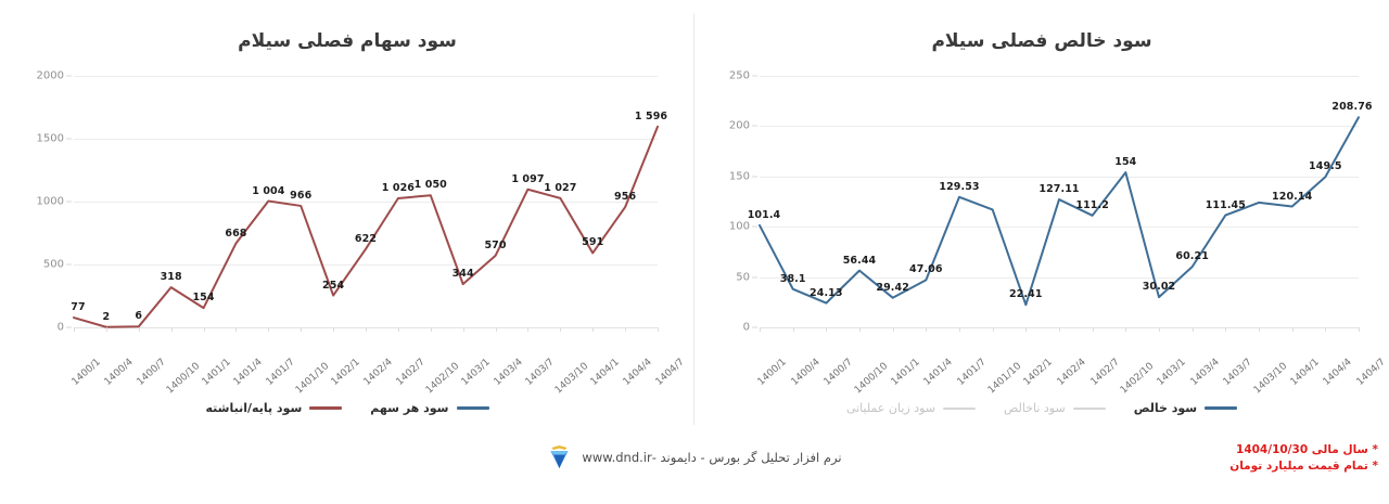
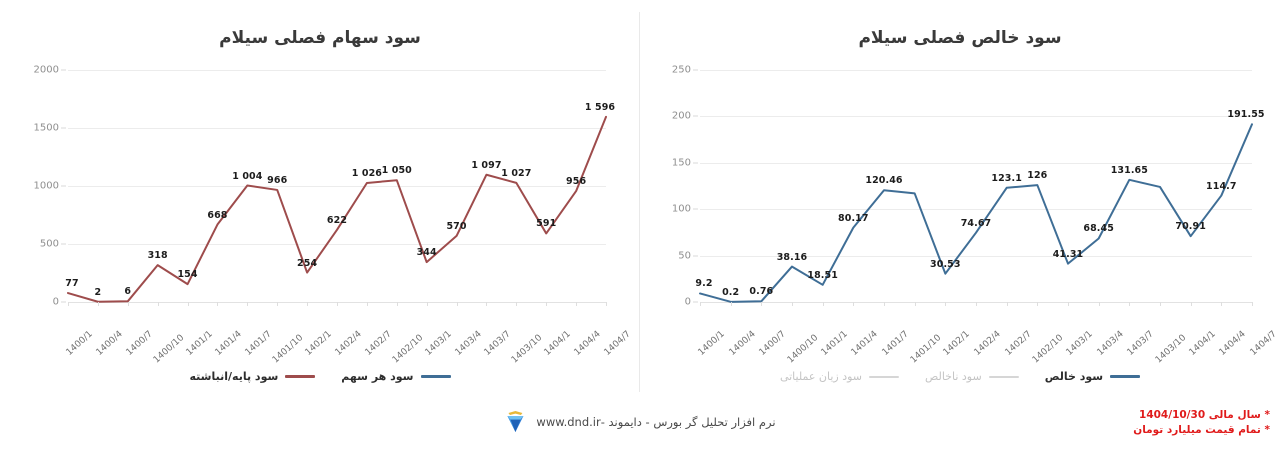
سود خالص فصلی سیلام/1400/1: 101.4 -> 9.2
سود خالص فصلی سیلام/1400/4: 38.1 -> 0.2
سود خالص فصلی سیلام/1400/7: 24.13 -> 0.76
سود خالص فصلی سیلام/1400/10: 56.44 -> 38.16
سود خالص فصلی سیلام/1401/1: 29.42 -> 18.51
سود خالص فصلی سیلام/1401/4: 47.06 -> 80.17
سود خالص فصلی سیلام/1401/7: 129.53 -> 120.46
سود خالص فصلی سیلام/1402/1: 22.41 -> 30.53
سود خالص فصلی سیلام/1402/4: 127.11 -> 74.67
سود خالص فصلی سیلام/1402/7: 111.2 -> 123.1
سود خالص فصلی سیلام/1402/10: 154 -> 126
سود خالص فصلی سیلام/1403/1: 30.02 -> 41.31
سود خالص فصلی سیلام/1403/4: 60.21 -> 68.45
سود خالص فصلی سیلام/1403/7: 111.45 -> 131.65
سود خالص فصلی سیلام/1404/1: 120.14 -> 70.91
سود خالص فصلی سیلام/1404/4: 149.5 -> 114.7
سود خالص فصلی سیلام/1404/7: 208.76 -> 191.55
